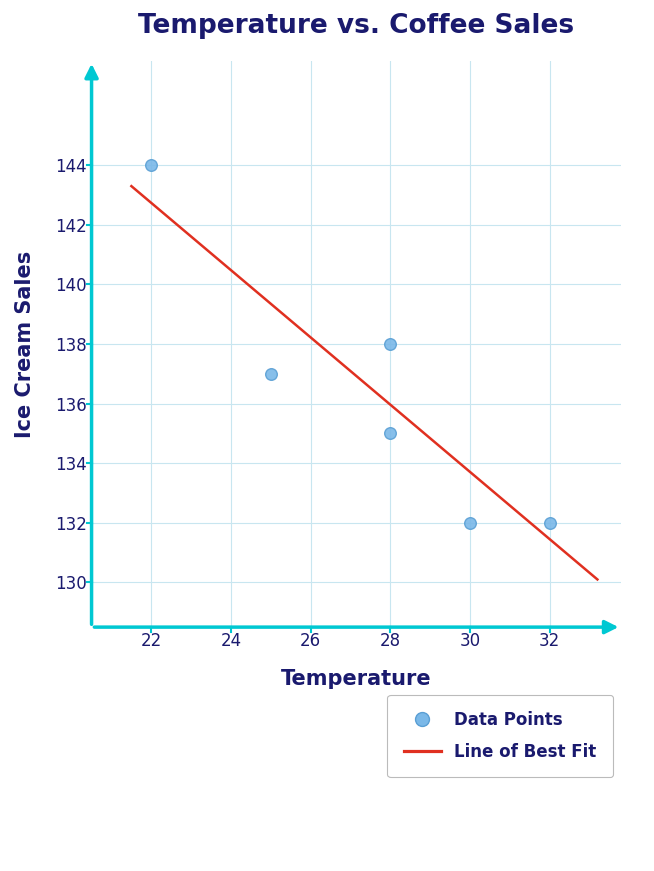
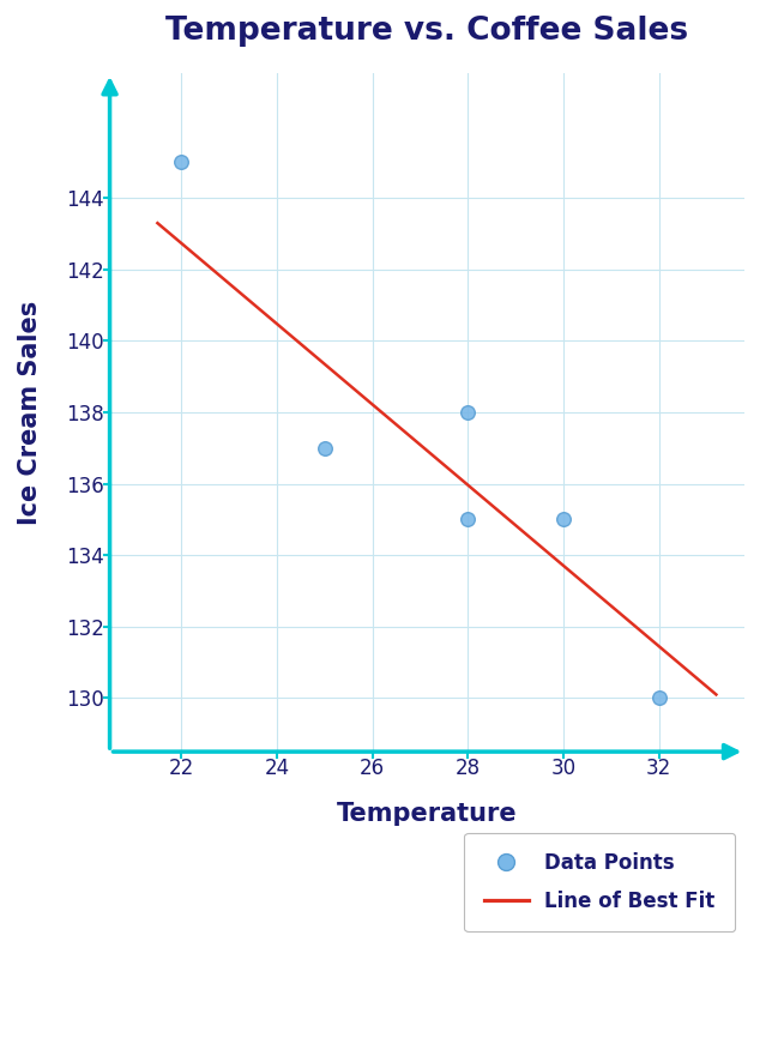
22: 144 -> 145
30: 132 -> 135
32: 132 -> 130
